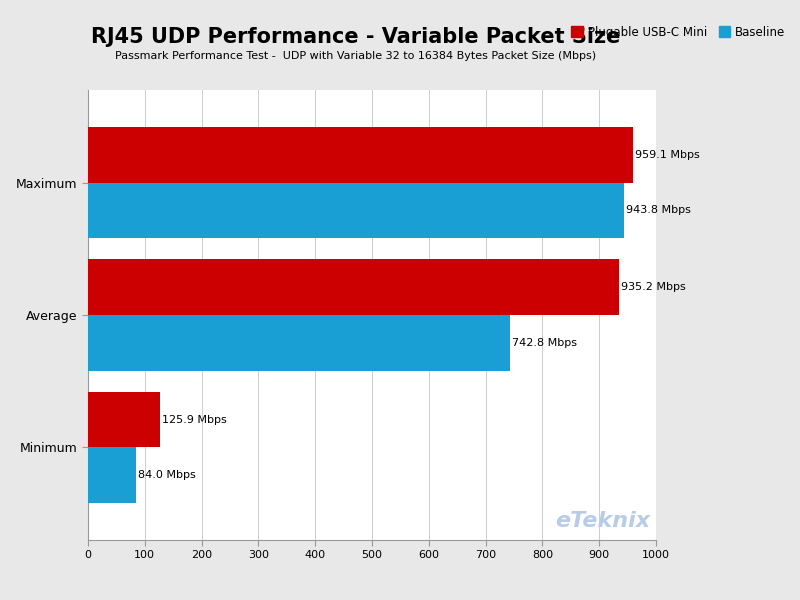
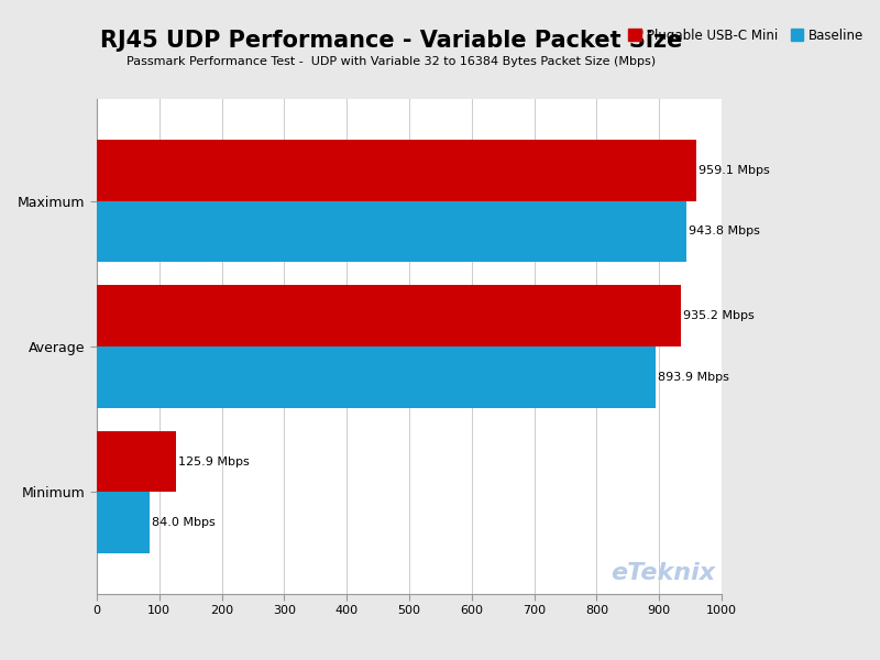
Baseline/Average: 742.8 -> 893.9
